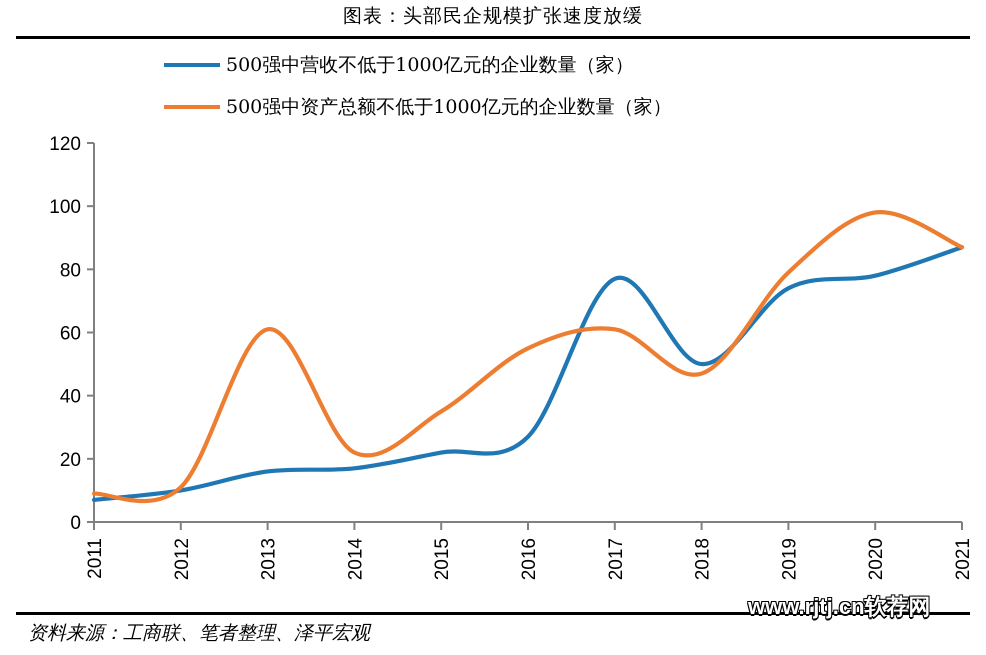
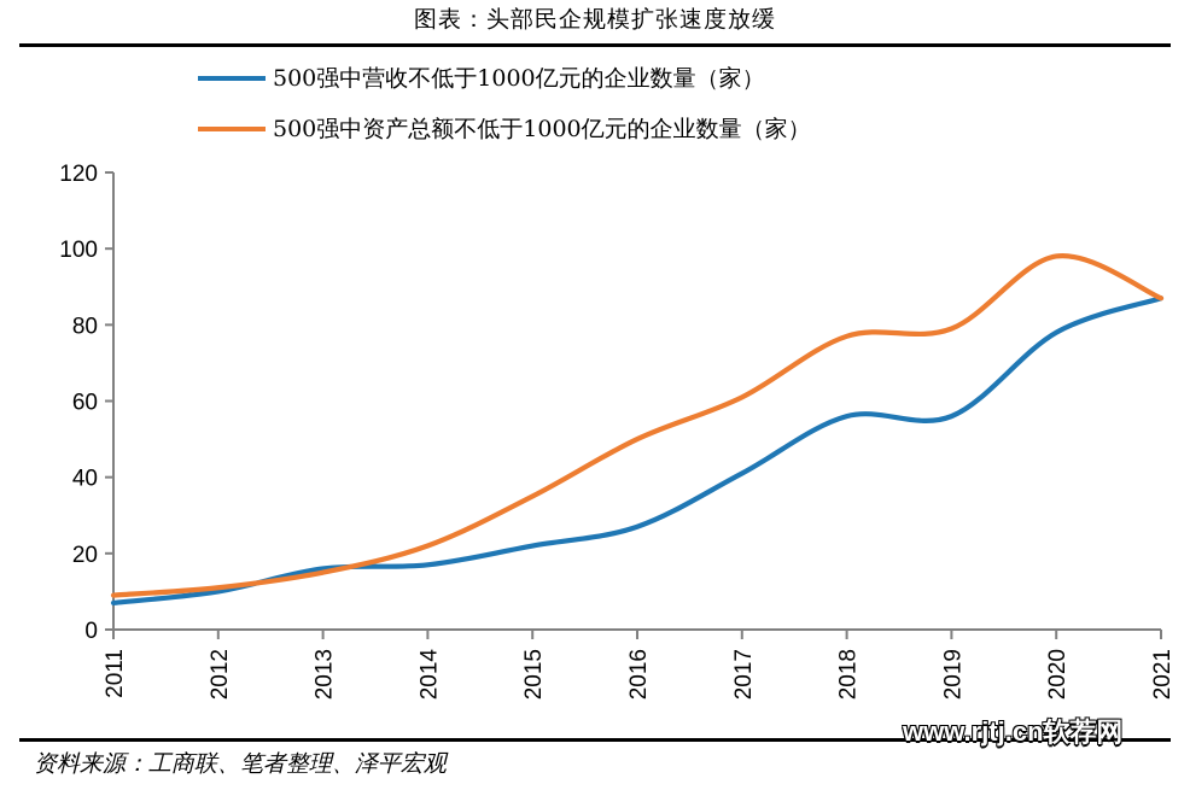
500强中资产总额不低于1000亿元的企业数量（家）/2013: 61 -> 15
500强中资产总额不低于1000亿元的企业数量（家）/2016: 55 -> 50
500强中营收不低于1000亿元的企业数量（家）/2017: 77 -> 41
500强中营收不低于1000亿元的企业数量（家）/2018: 50 -> 56
500强中资产总额不低于1000亿元的企业数量（家）/2018: 47 -> 77
500强中营收不低于1000亿元的企业数量（家）/2019: 74 -> 56
